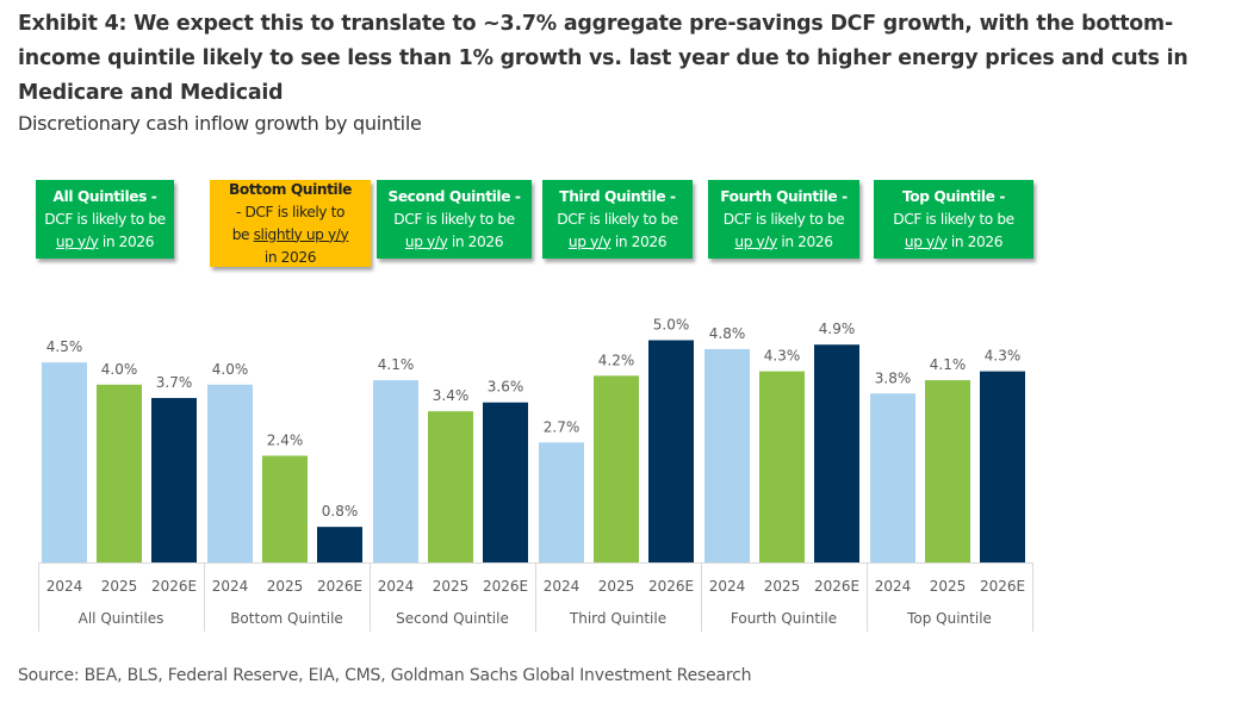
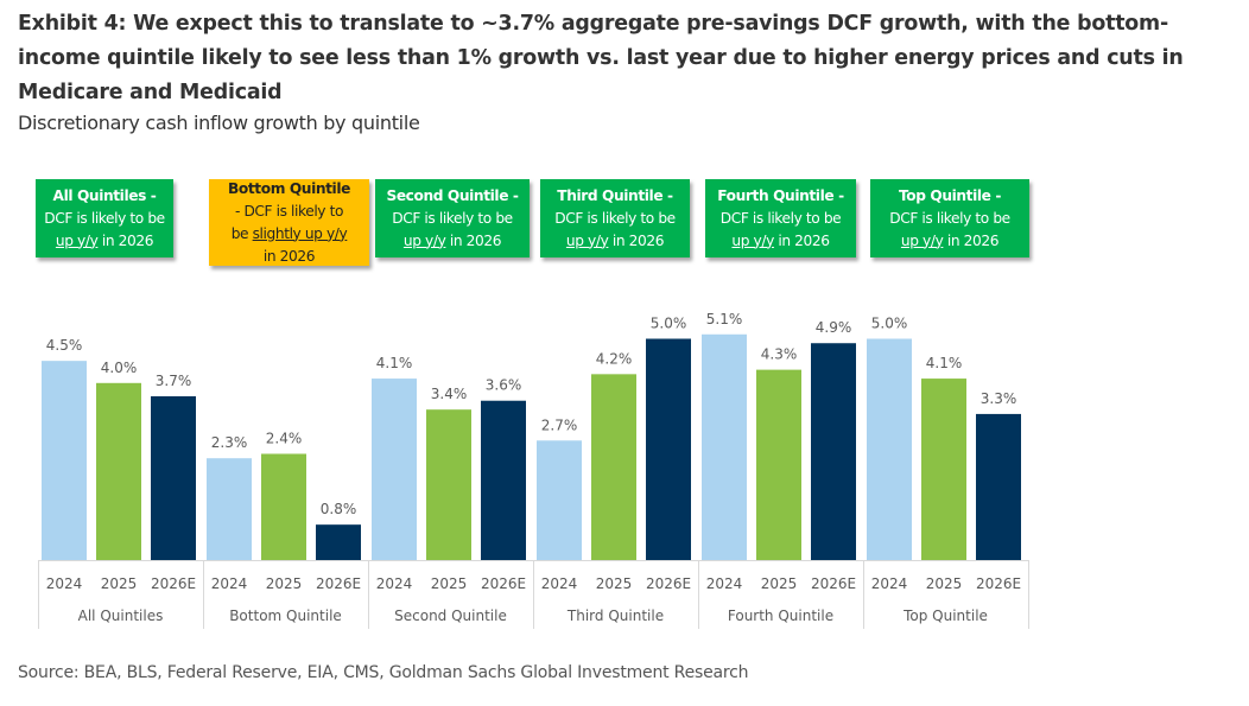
Bottom Quintile/2024: 4.0% -> 2.3%
Fourth Quintile/2024: 4.8% -> 5.1%
Top Quintile/2024: 3.8% -> 5.0%
Top Quintile/2026E: 4.3% -> 3.3%
